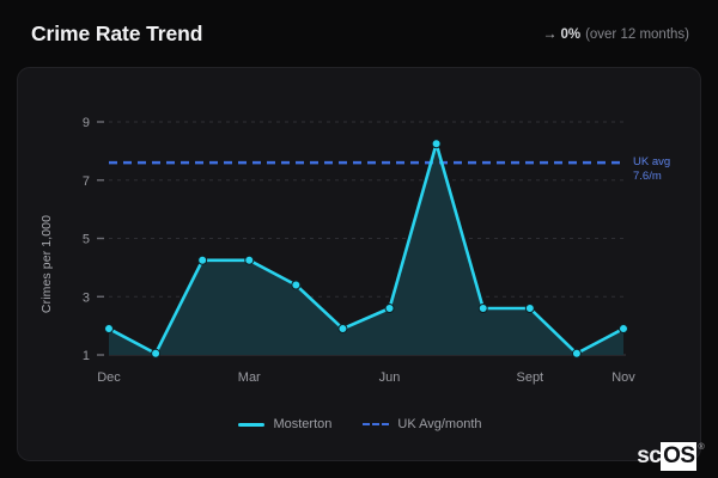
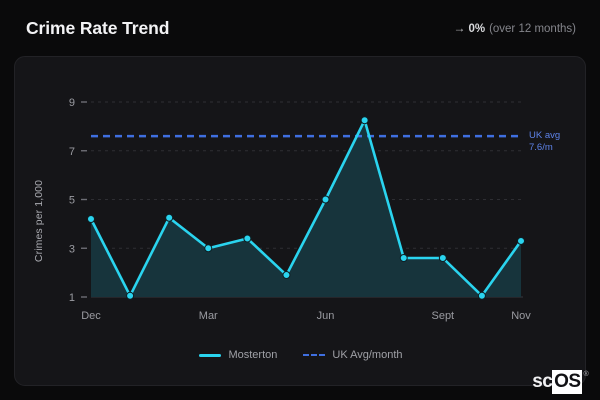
Dec: 1.9 -> 4.2
Mar: 4.2 -> 3.0
Jun: 2.6 -> 5.0
Nov: 1.9 -> 3.3
